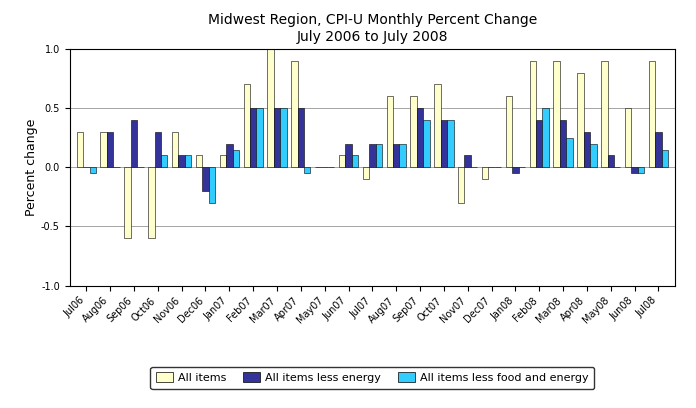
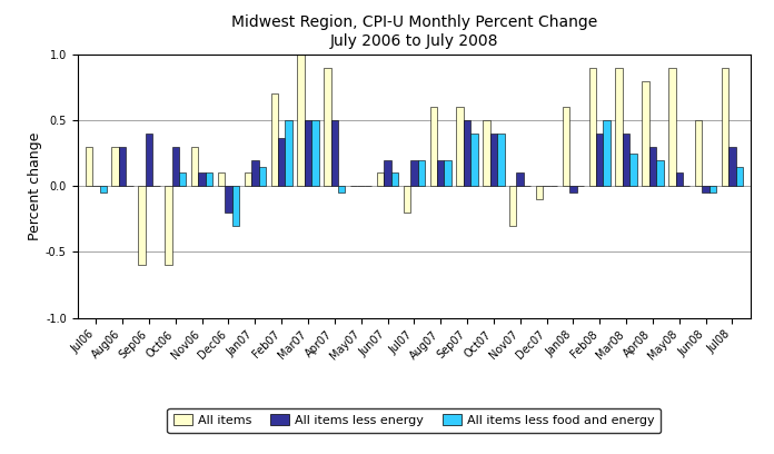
All items less energy/Feb07: 0.50 -> 0.37
All items/Jul07: -0.1 -> -0.2
All items/Oct07: 0.7 -> 0.5
